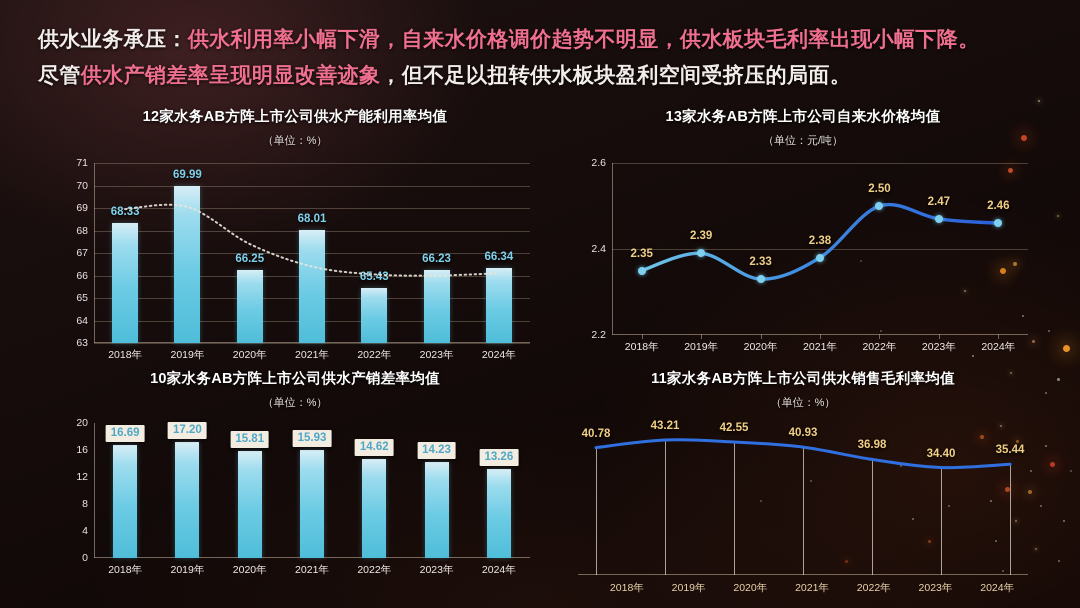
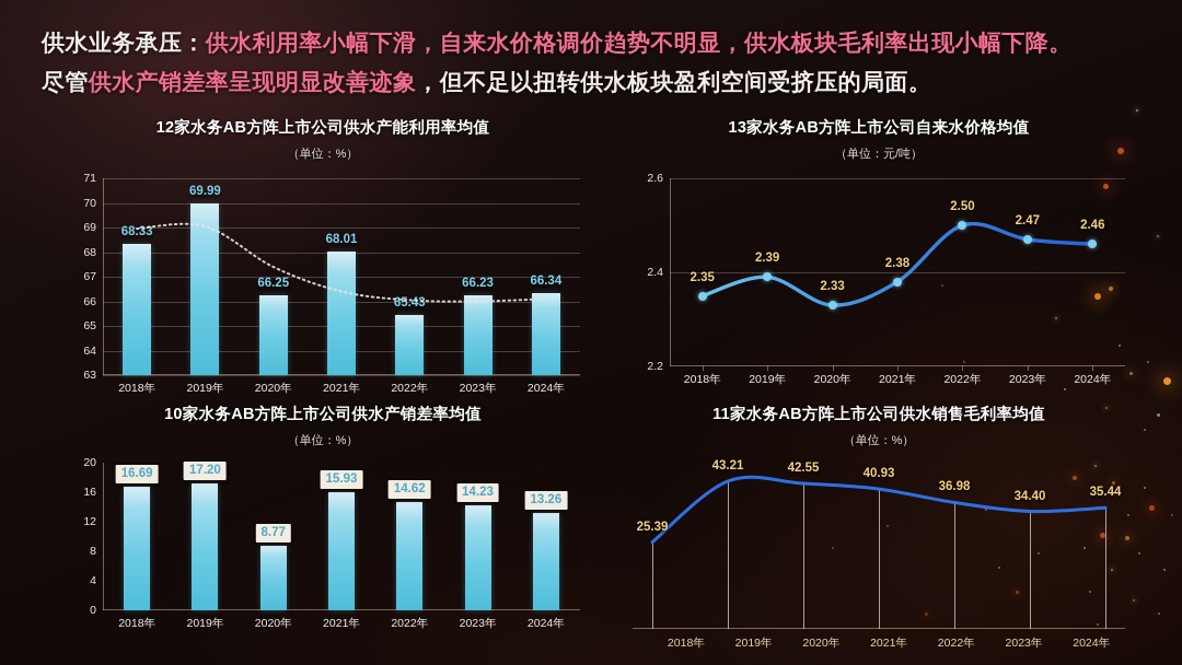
10家水务AB方阵上市公司供水产销差率均值/2020年: 15.81 -> 8.77
11家水务AB方阵上市公司供水销售毛利率均值/2018年: 40.78 -> 25.39
